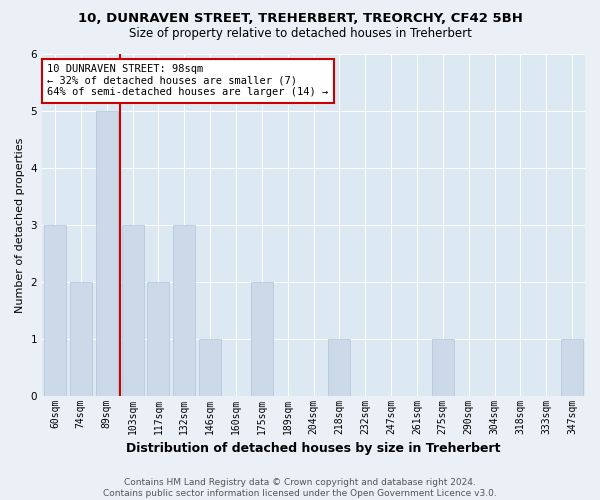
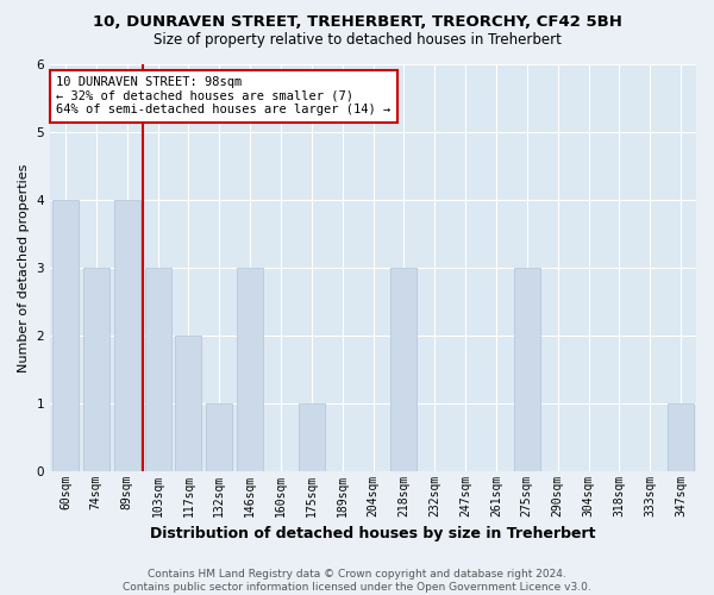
60sqm: 3 -> 4
74sqm: 2 -> 3
89sqm: 5 -> 4
132sqm: 3 -> 1
146sqm: 1 -> 3
175sqm: 2 -> 1
218sqm: 1 -> 3
275sqm: 1 -> 3
